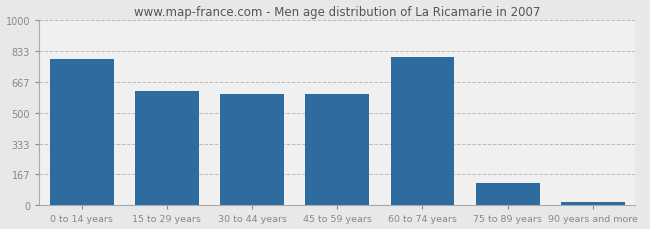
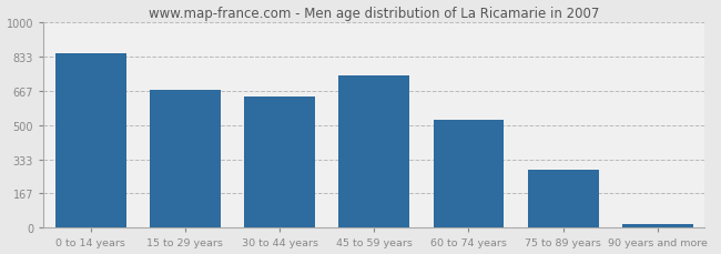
0 to 14 years: 790 -> 850
15 to 29 years: 620 -> 670
30 to 44 years: 600 -> 640
45 to 59 years: 600 -> 740
60 to 74 years: 800 -> 520
75 to 89 years: 120 -> 280
